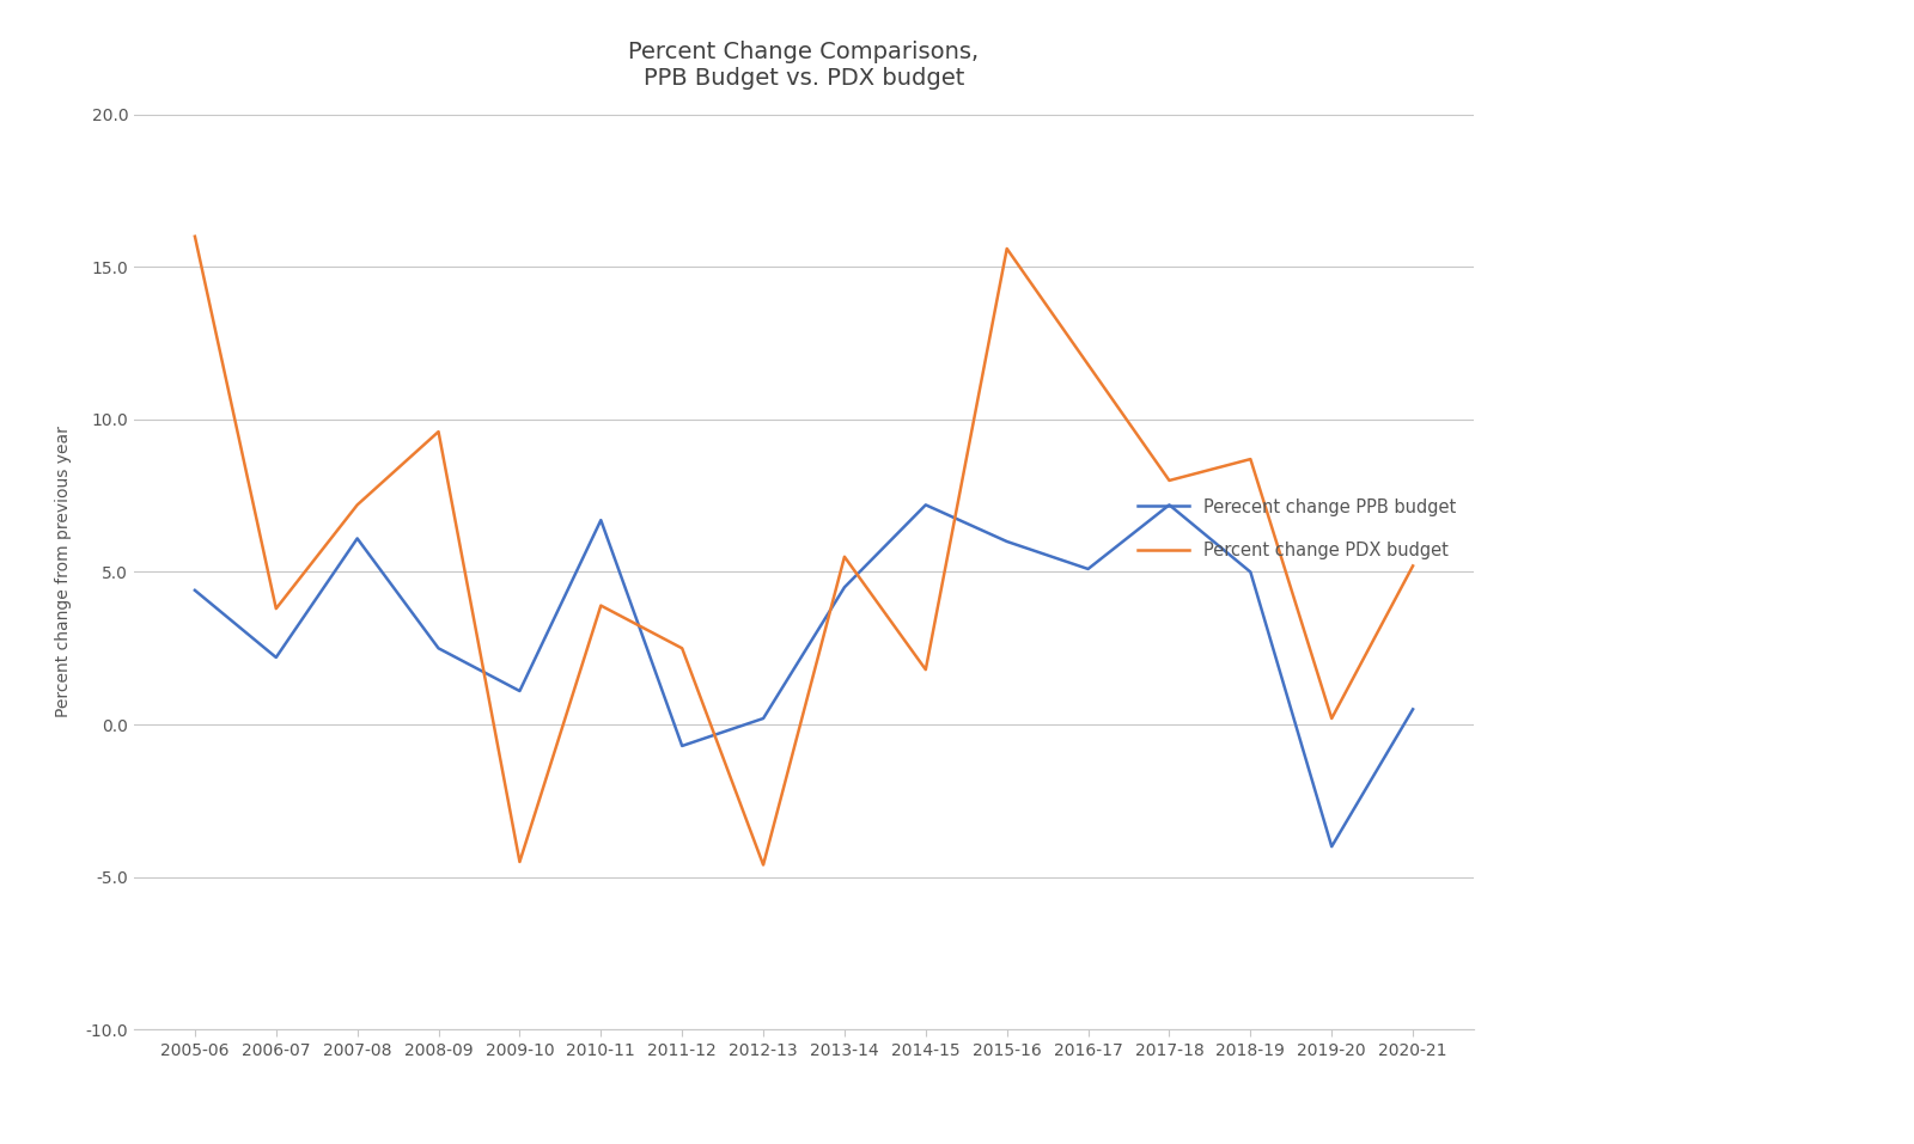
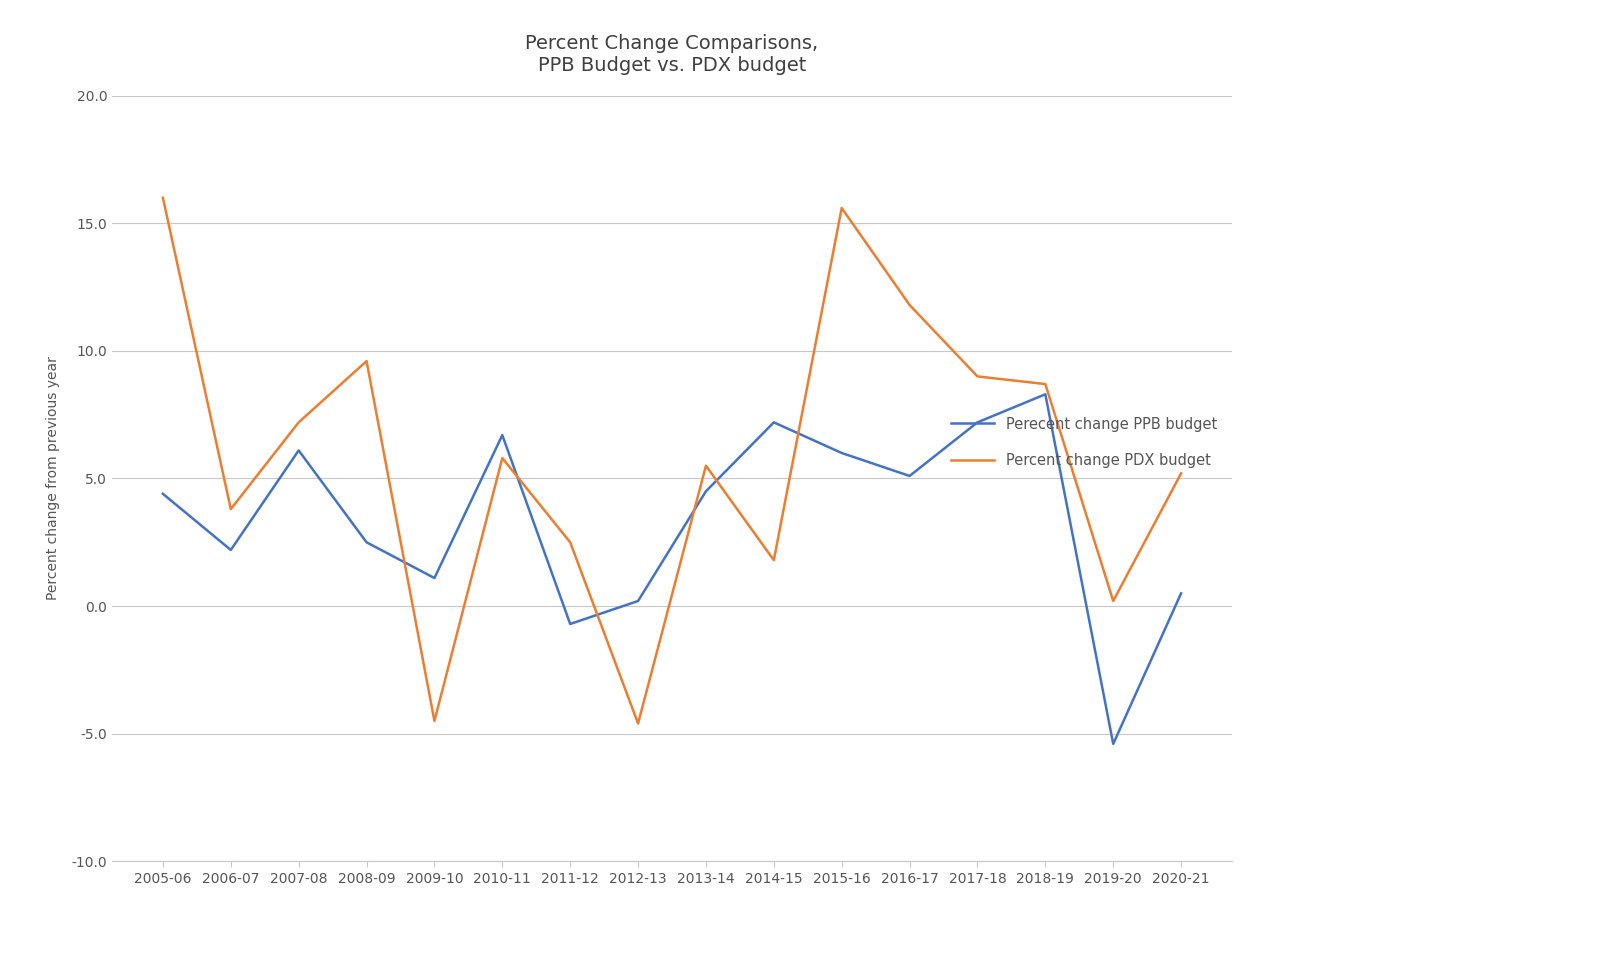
Percent change PDX budget/2010-11: 3.9 -> 5.8
Percent change PDX budget/2017-18: 8.0 -> 9.0
Perecent change PPB budget/2018-19: 5.0 -> 8.3
Perecent change PPB budget/2019-20: -4.0 -> -5.4
